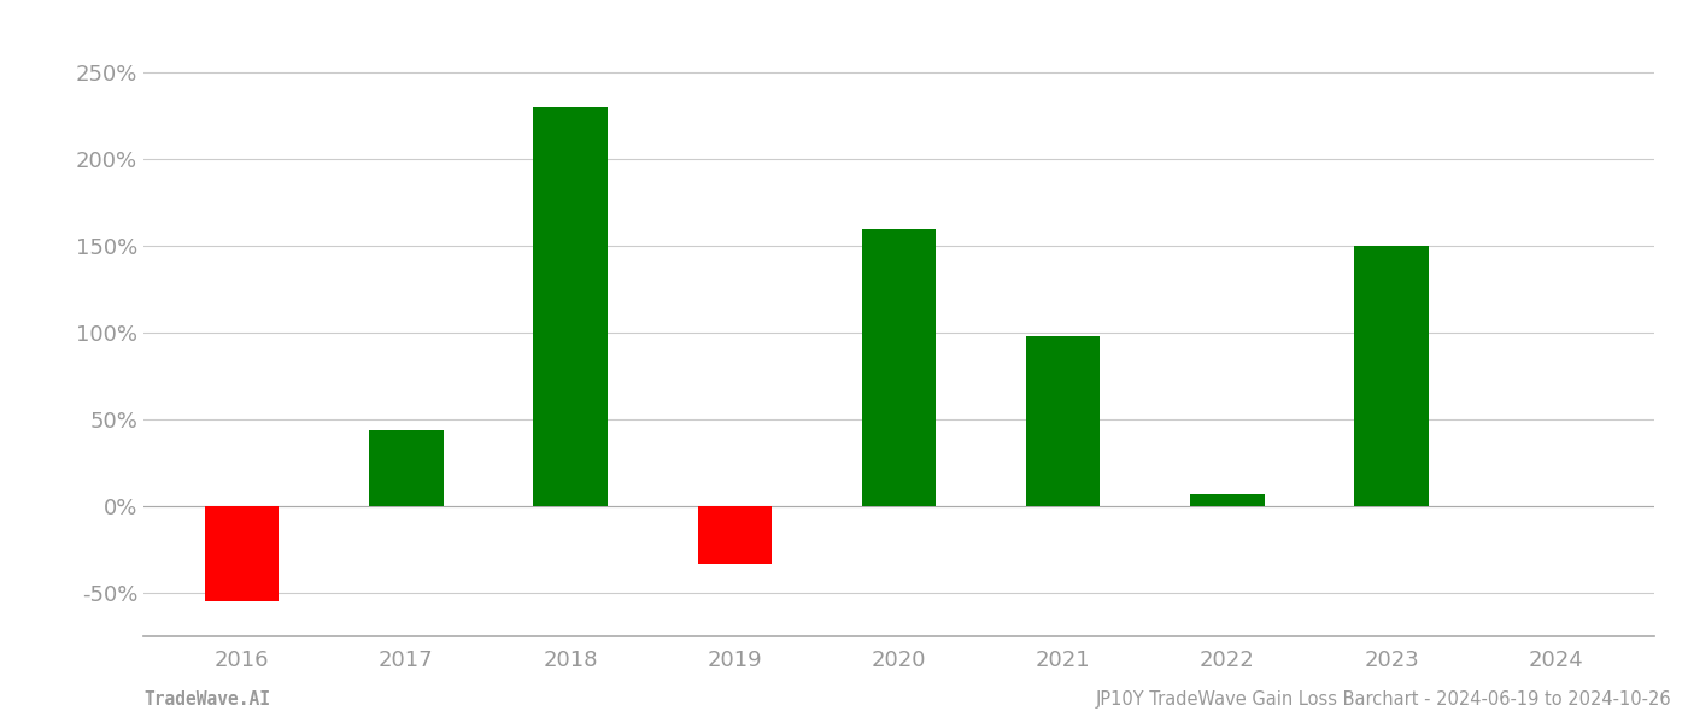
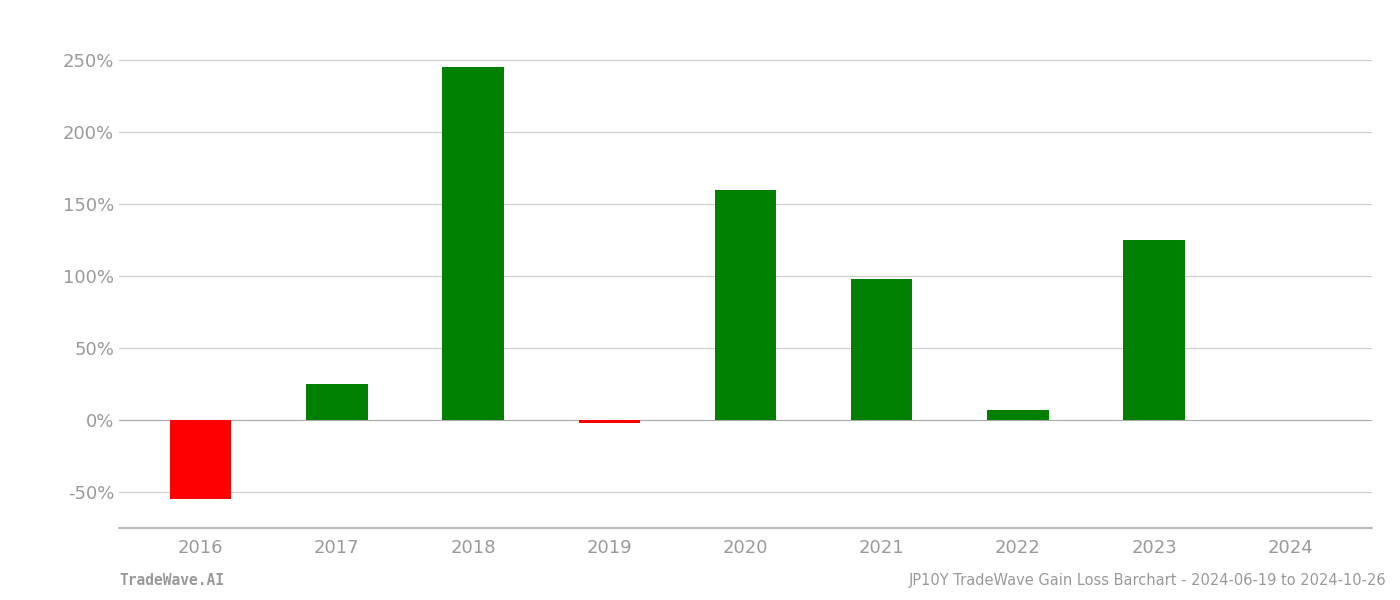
2017: 44% -> 25%
2018: 230% -> 245%
2019: -33% -> -2%
2023: 150% -> 125%
